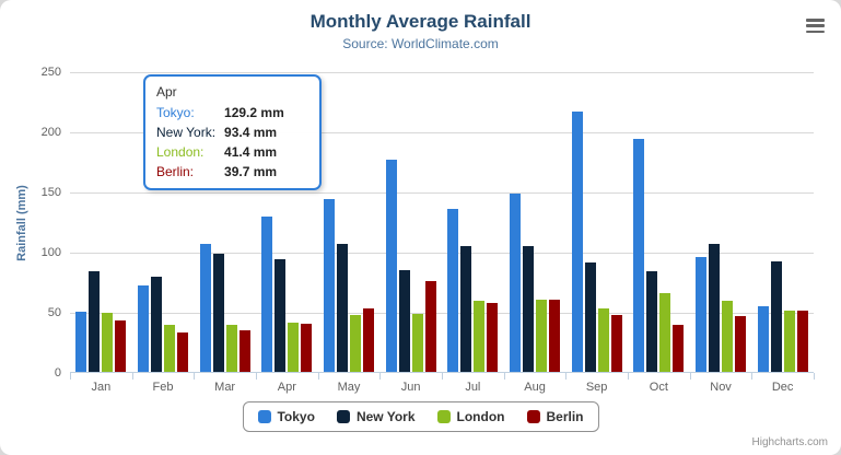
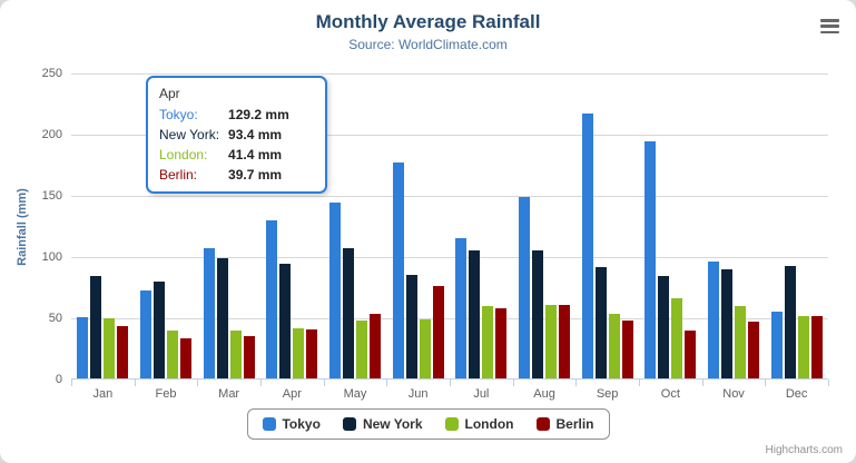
Tokyo/Jul: 136 -> 115
New York/Nov: 107 -> 89
